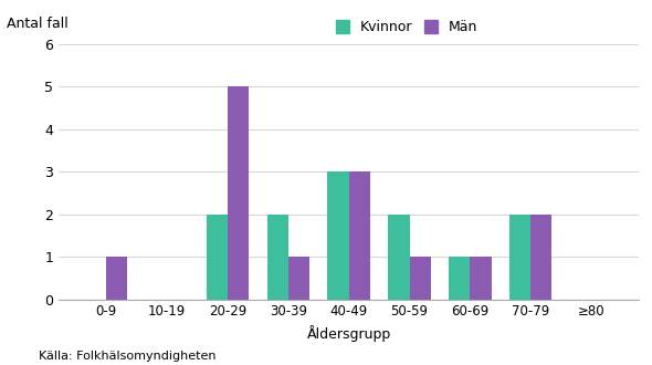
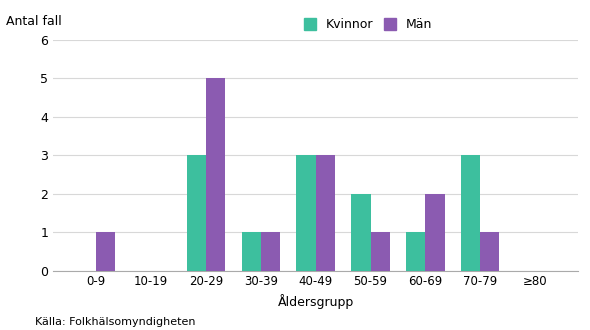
Kvinnor/20-29: 2 -> 3
Kvinnor/30-39: 2 -> 1
Män/60-69: 1 -> 2
Kvinnor/70-79: 2 -> 3
Män/70-79: 2 -> 1
